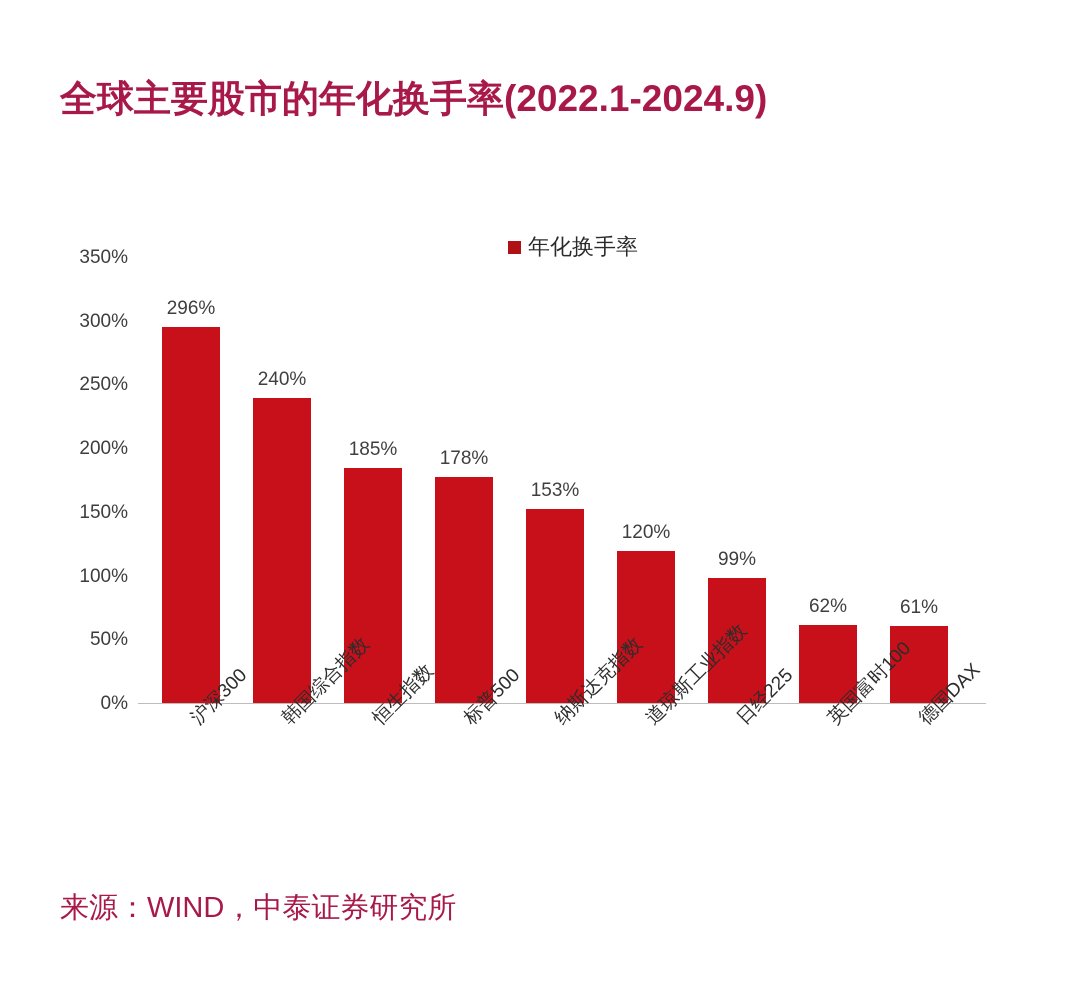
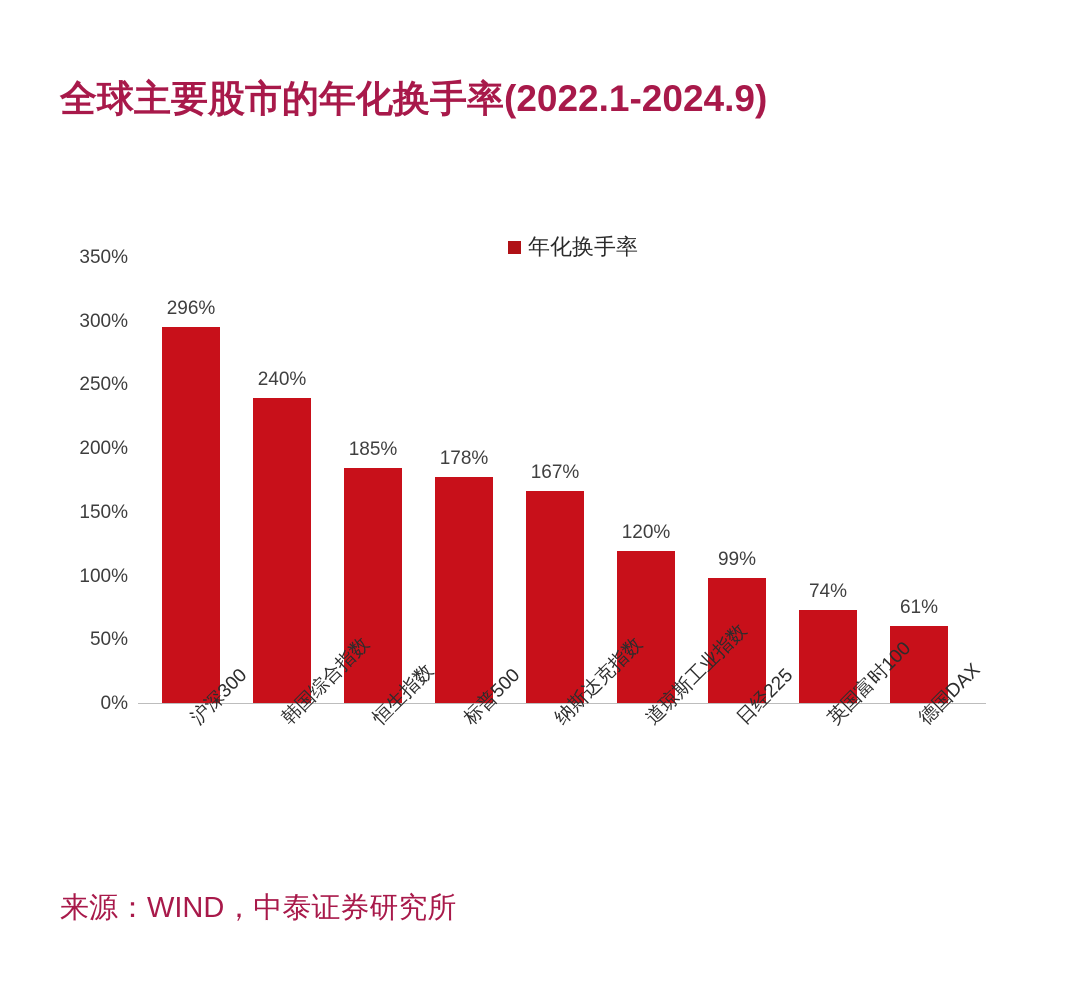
纳斯达克指数: 153% -> 167%
英国富时100: 62% -> 74%
